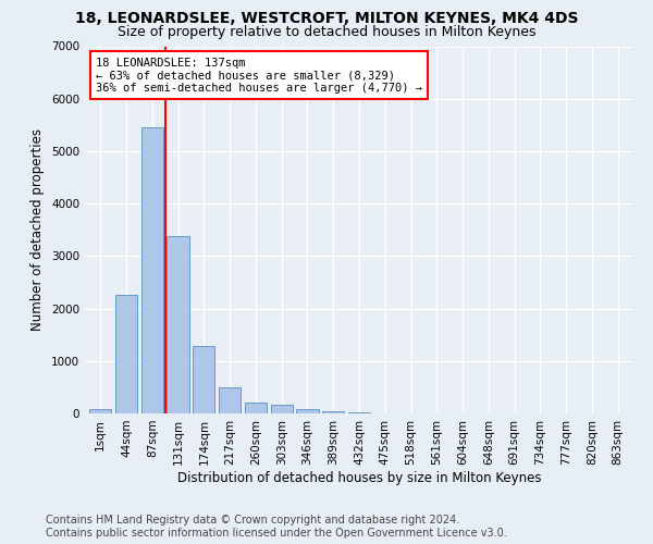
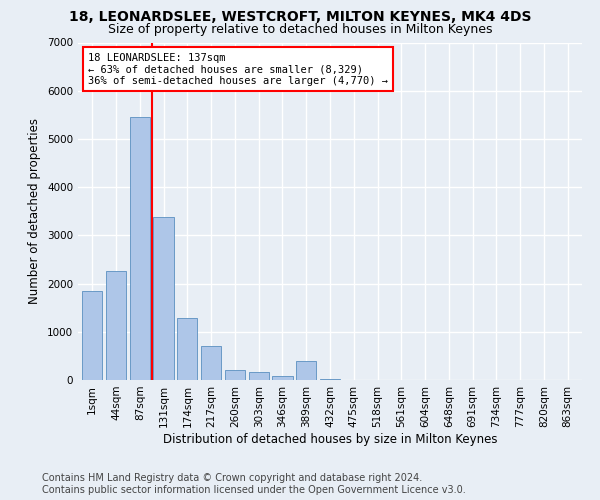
1sqm: 80 -> 1850
217sqm: 490 -> 700
389sqm: 50 -> 400
